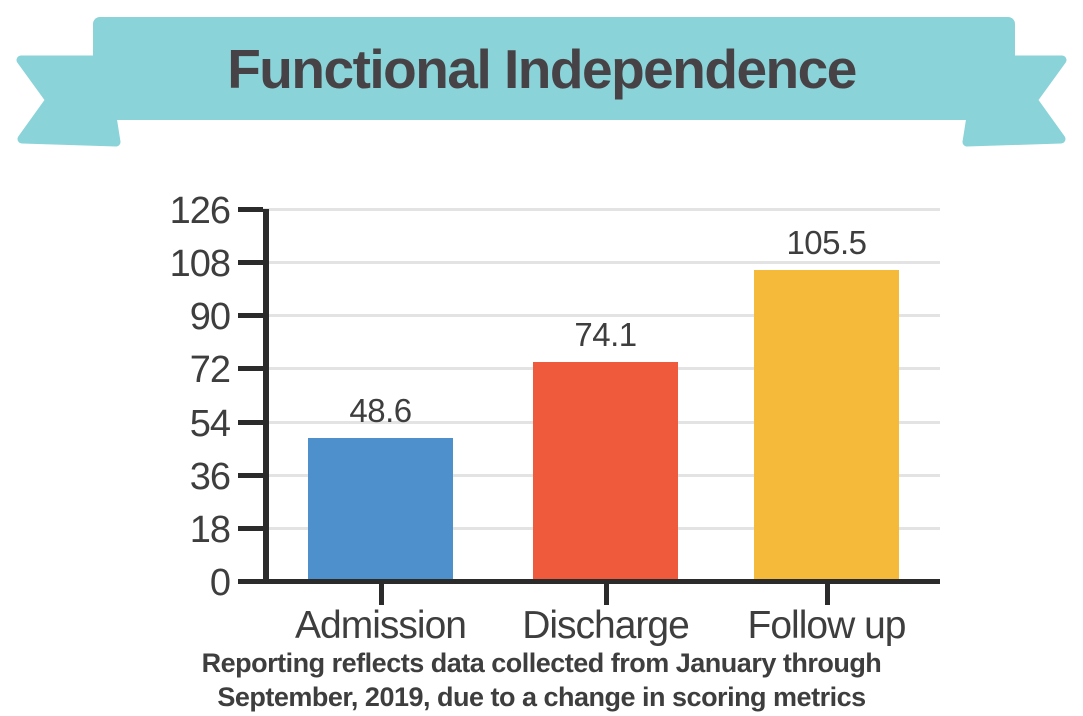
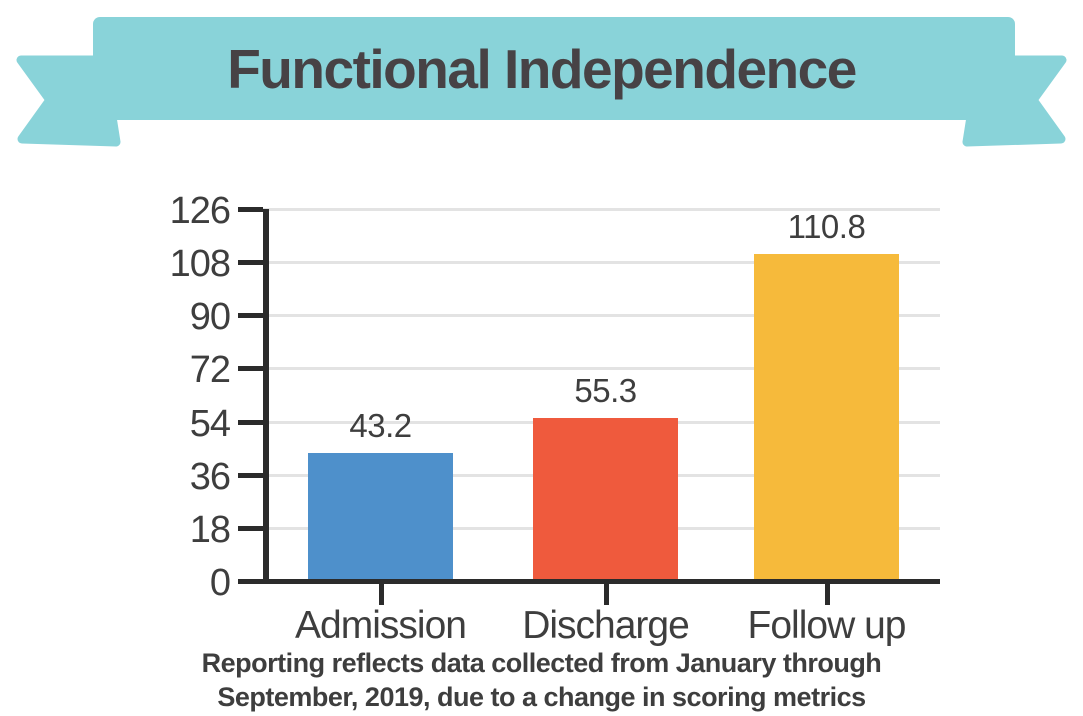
Admission: 48.6 -> 43.2
Discharge: 74.1 -> 55.3
Follow up: 105.5 -> 110.8
